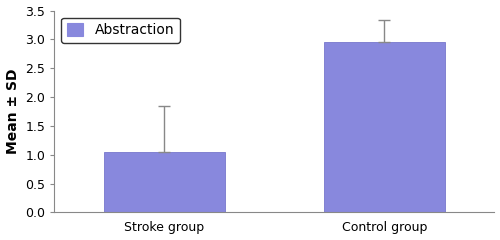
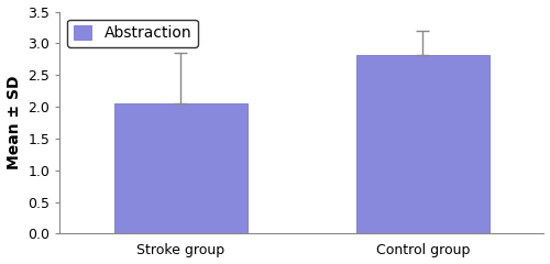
Stroke group: 1.04 -> 2.05
Control group: 2.96 -> 2.82
